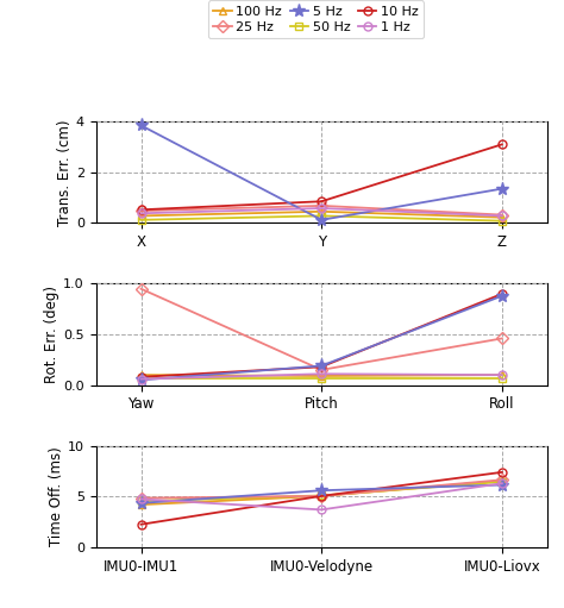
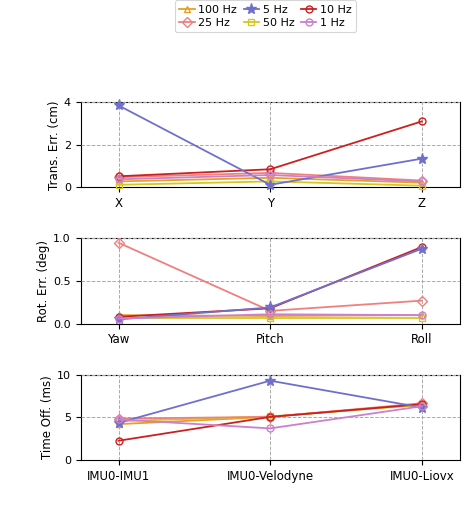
25 Hz/Roll: 0.46 -> 0.27
5 Hz/IMU0-Velodyne: 5.6 -> 9.3
10 Hz/IMU0-Liovx: 7.4 -> 6.5
